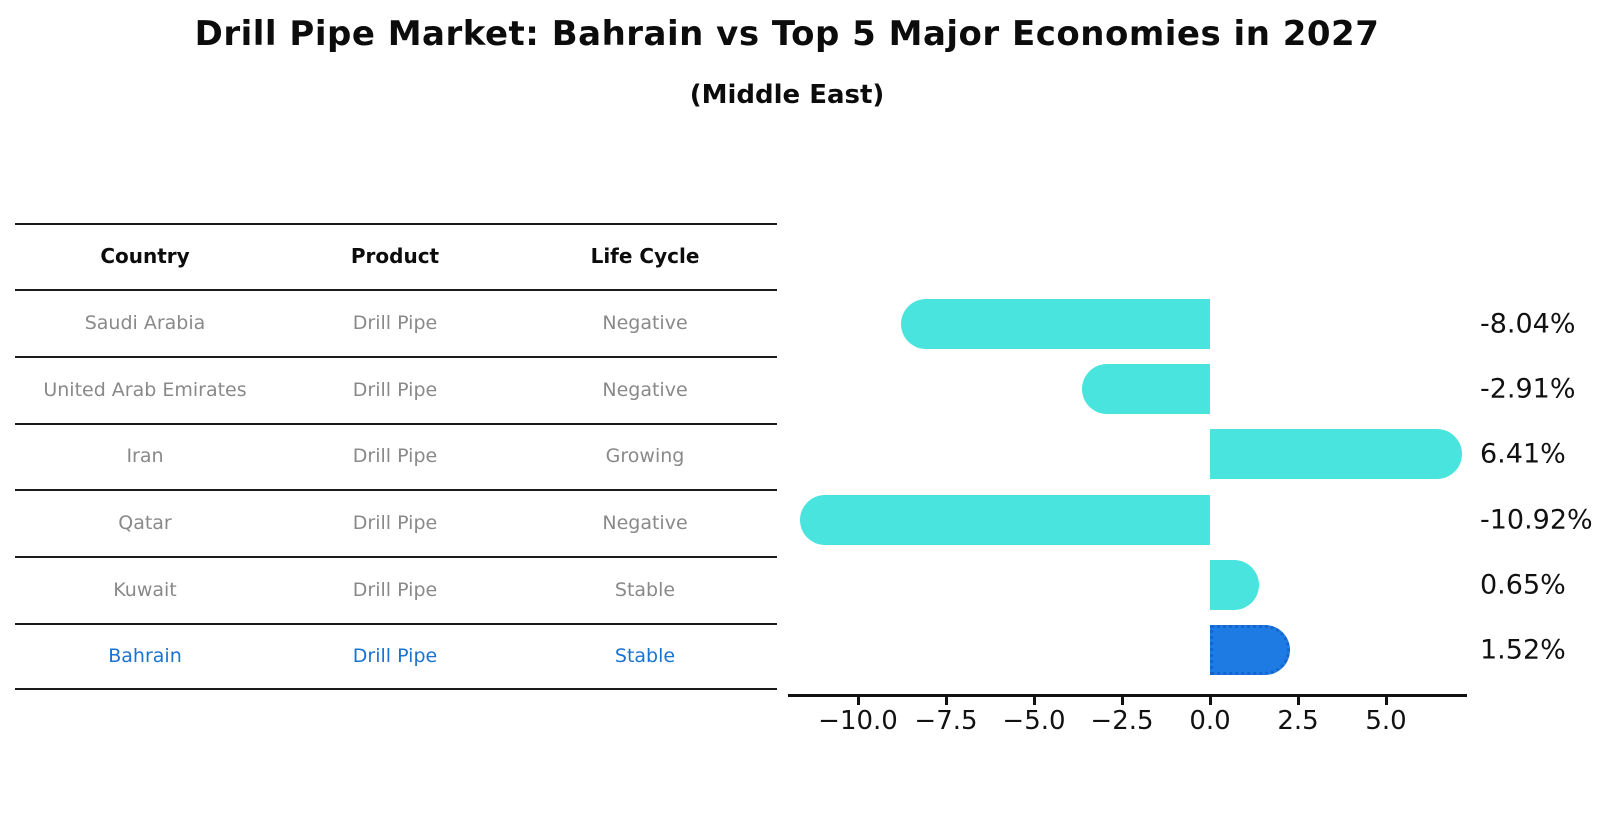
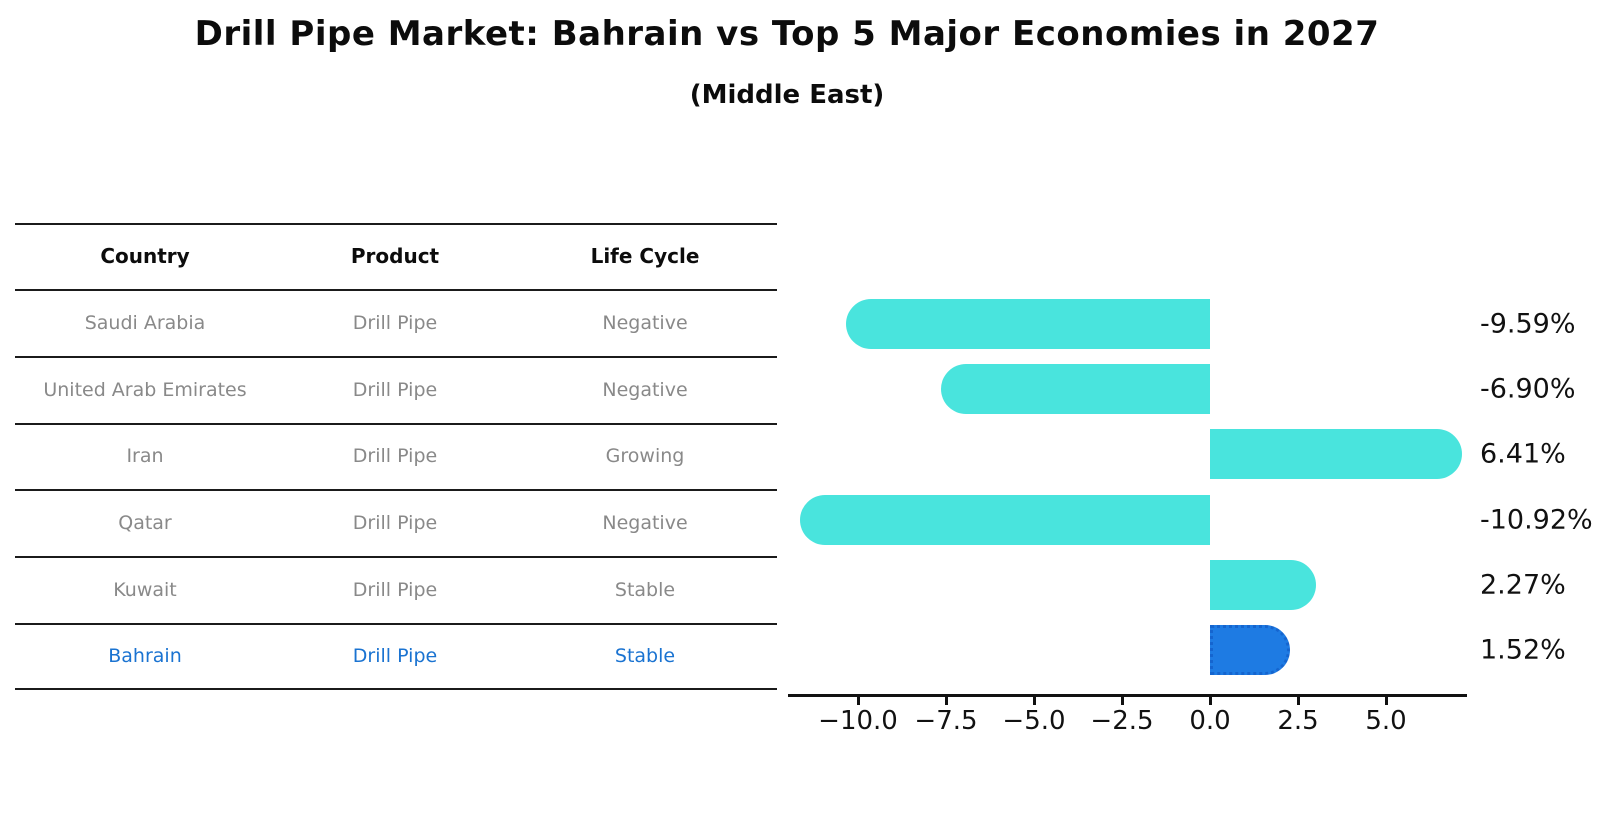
Saudi Arabia: -8.04% -> -9.59%
United Arab Emirates: -2.91% -> -6.90%
Kuwait: 0.65% -> 2.27%
